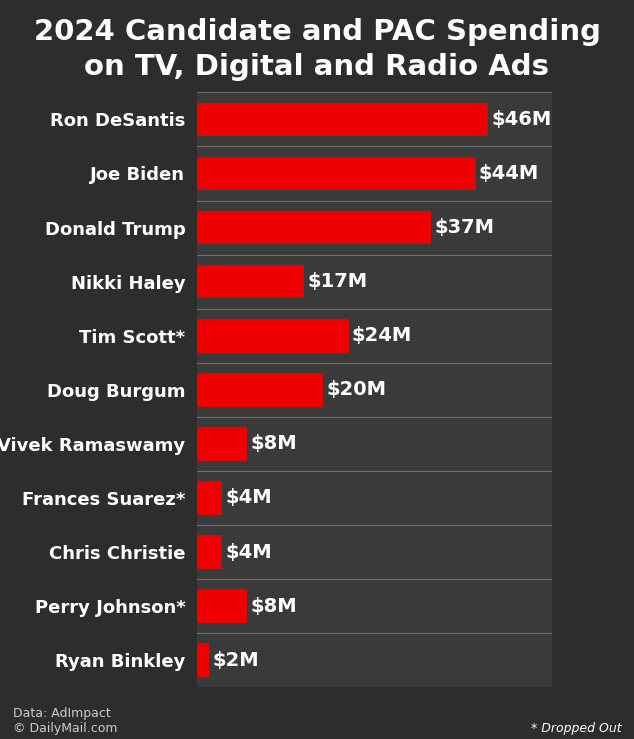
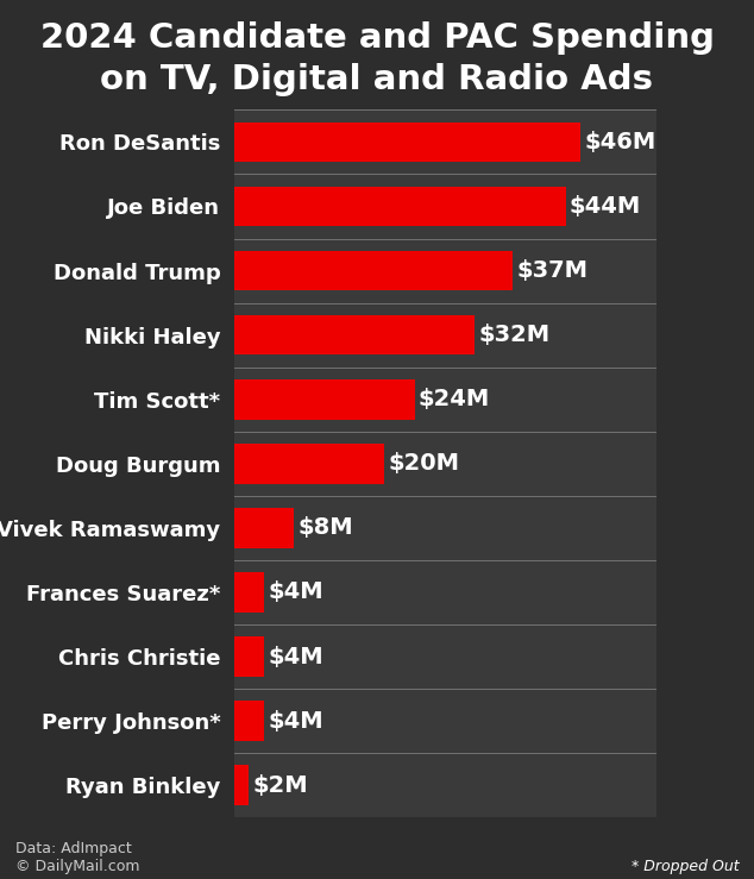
Nikki Haley: $17M -> $32M
Perry Johnson*: $8M -> $4M
